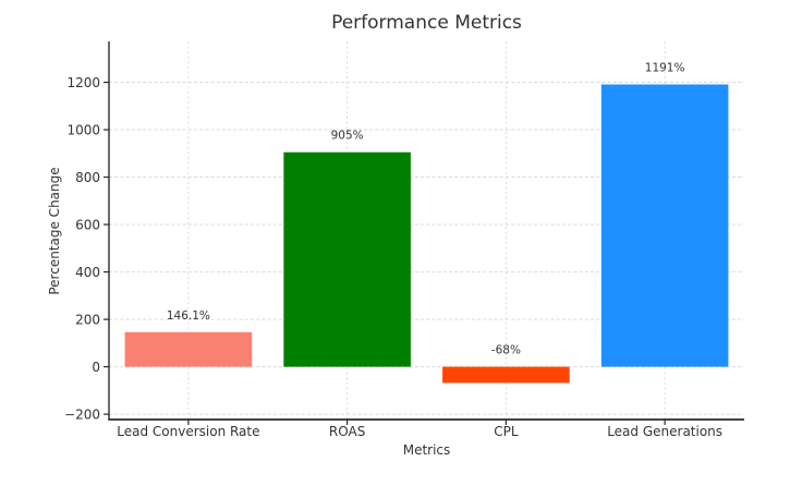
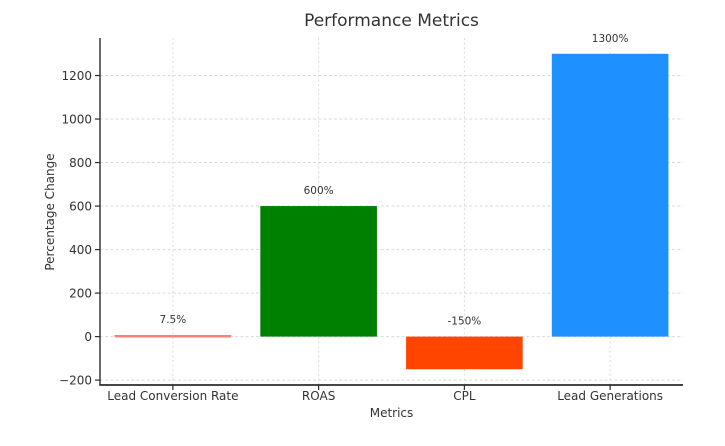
Lead Conversion Rate: 146.1% -> 7.5%
ROAS: 905% -> 600%
CPL: -68% -> -150%
Lead Generations: 1191% -> 1300%
